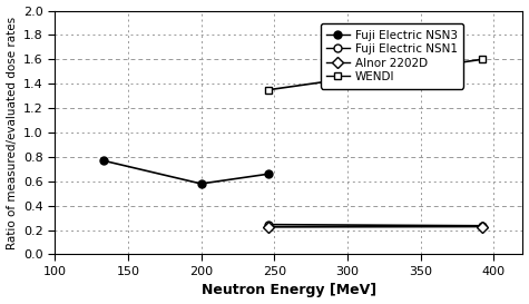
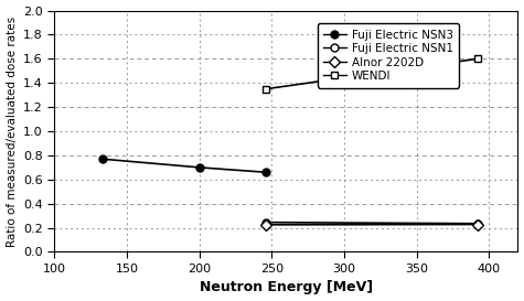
200: 0.58 -> 0.70
